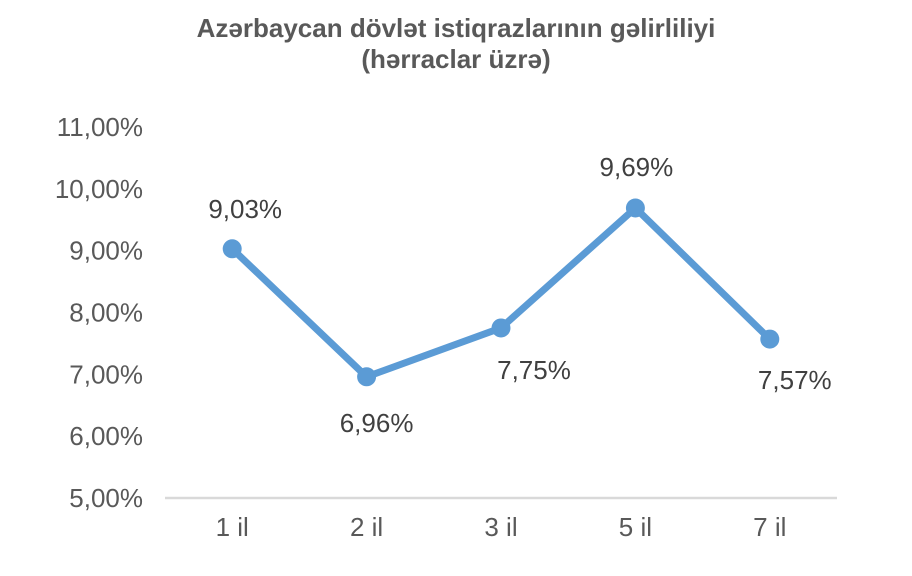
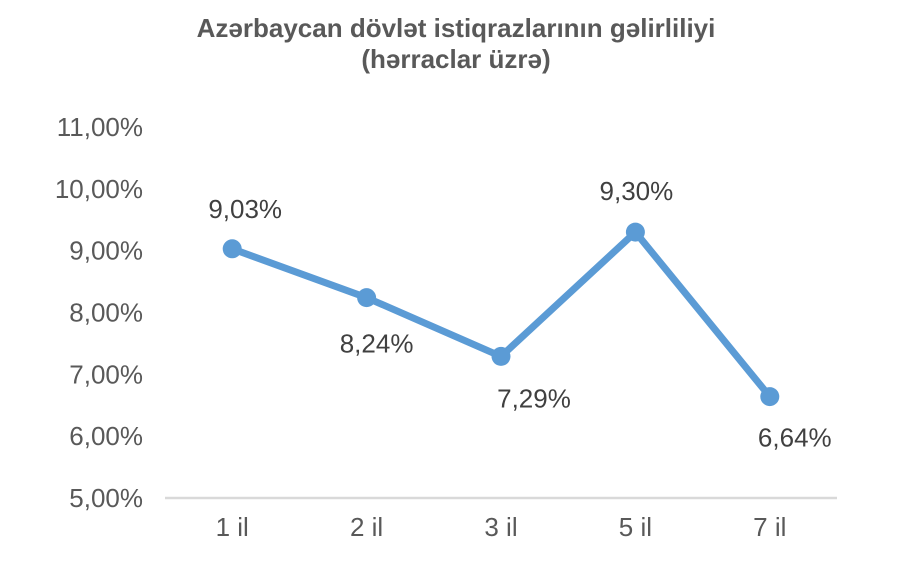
2 il: 6,96% -> 8,24%
3 il: 7,75% -> 7,29%
5 il: 9,69% -> 9,30%
7 il: 7,57% -> 6,64%
